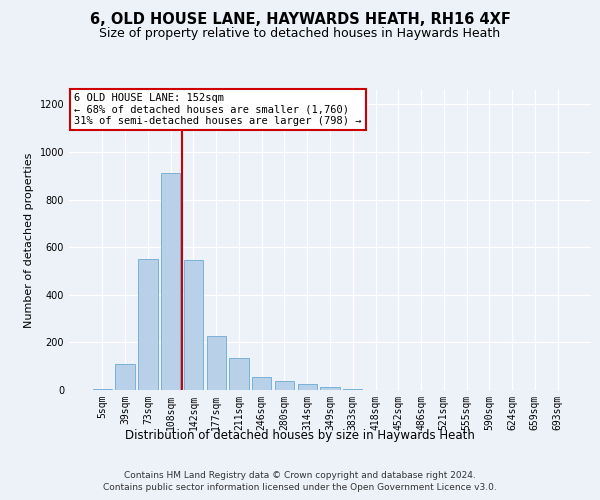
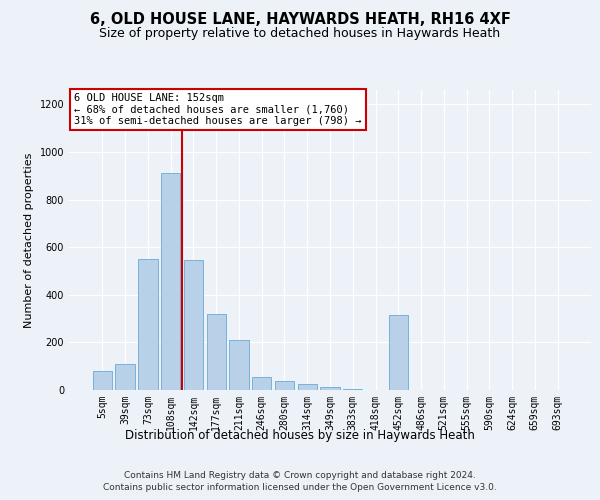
5sqm: 5 -> 80
177sqm: 225 -> 320
211sqm: 135 -> 210
452sqm: 1 -> 315
